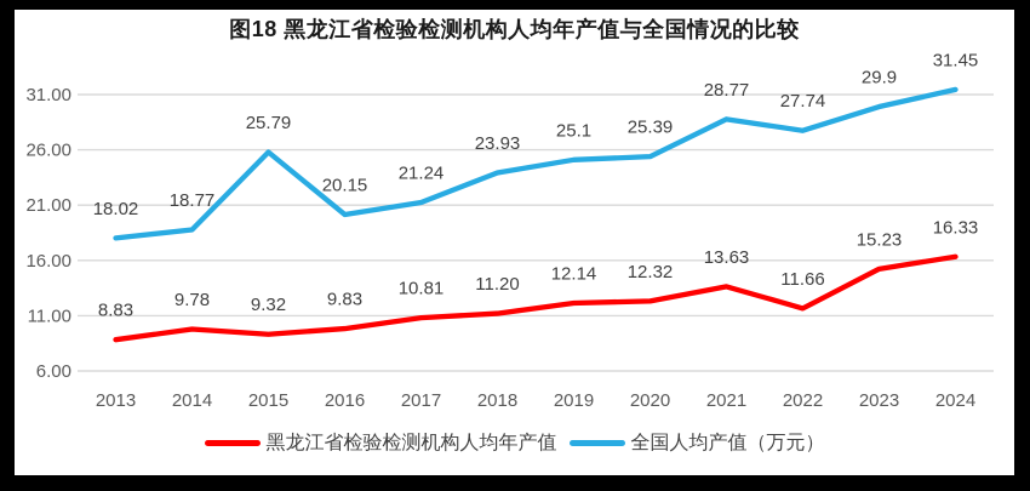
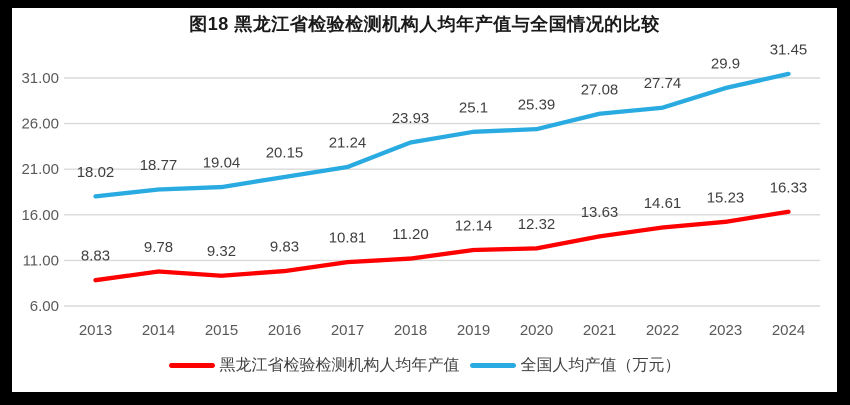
全国人均产值（万元）/2015: 25.79 -> 19.04
全国人均产值（万元）/2021: 28.77 -> 27.08
黑龙江省检验检测机构人均年产值/2022: 11.66 -> 14.61
